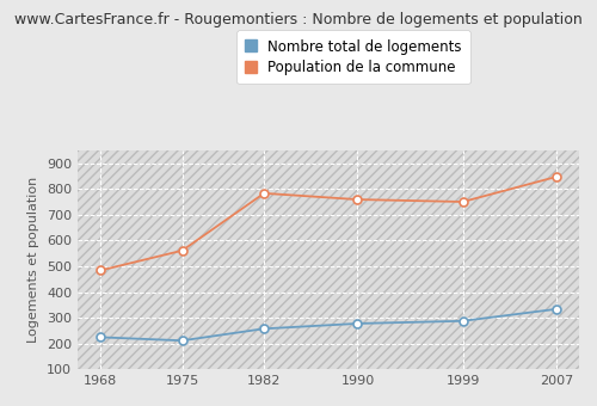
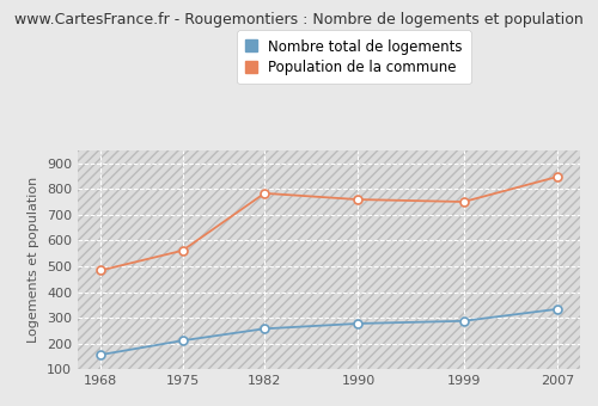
Nombre total de logements/1968: 225 -> 157
